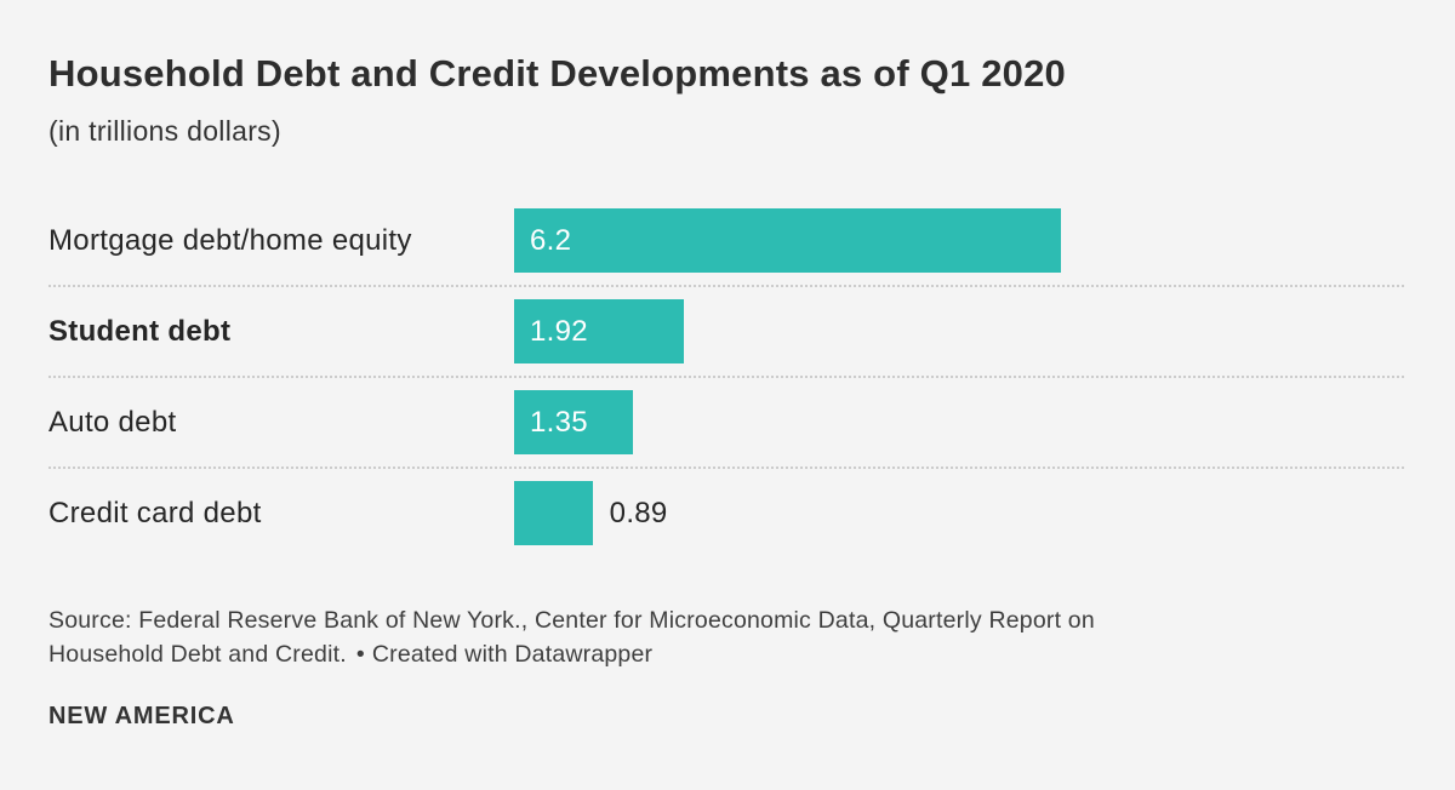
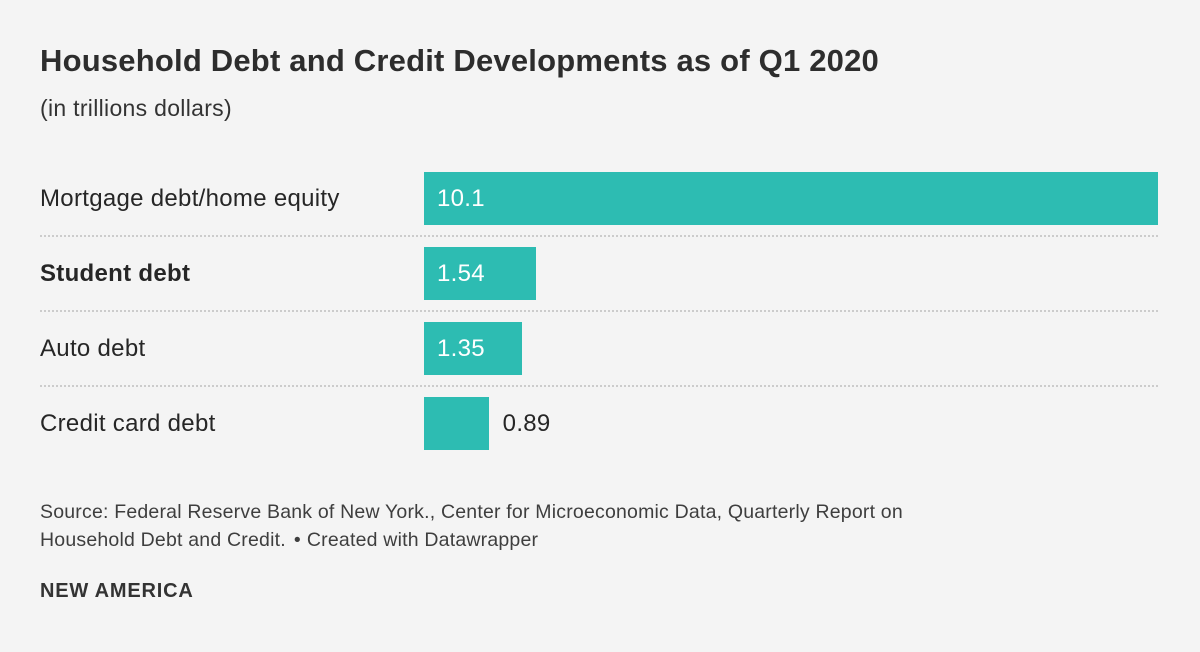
Mortgage debt/home equity: 6.2 -> 10.1
Student debt: 1.92 -> 1.54
